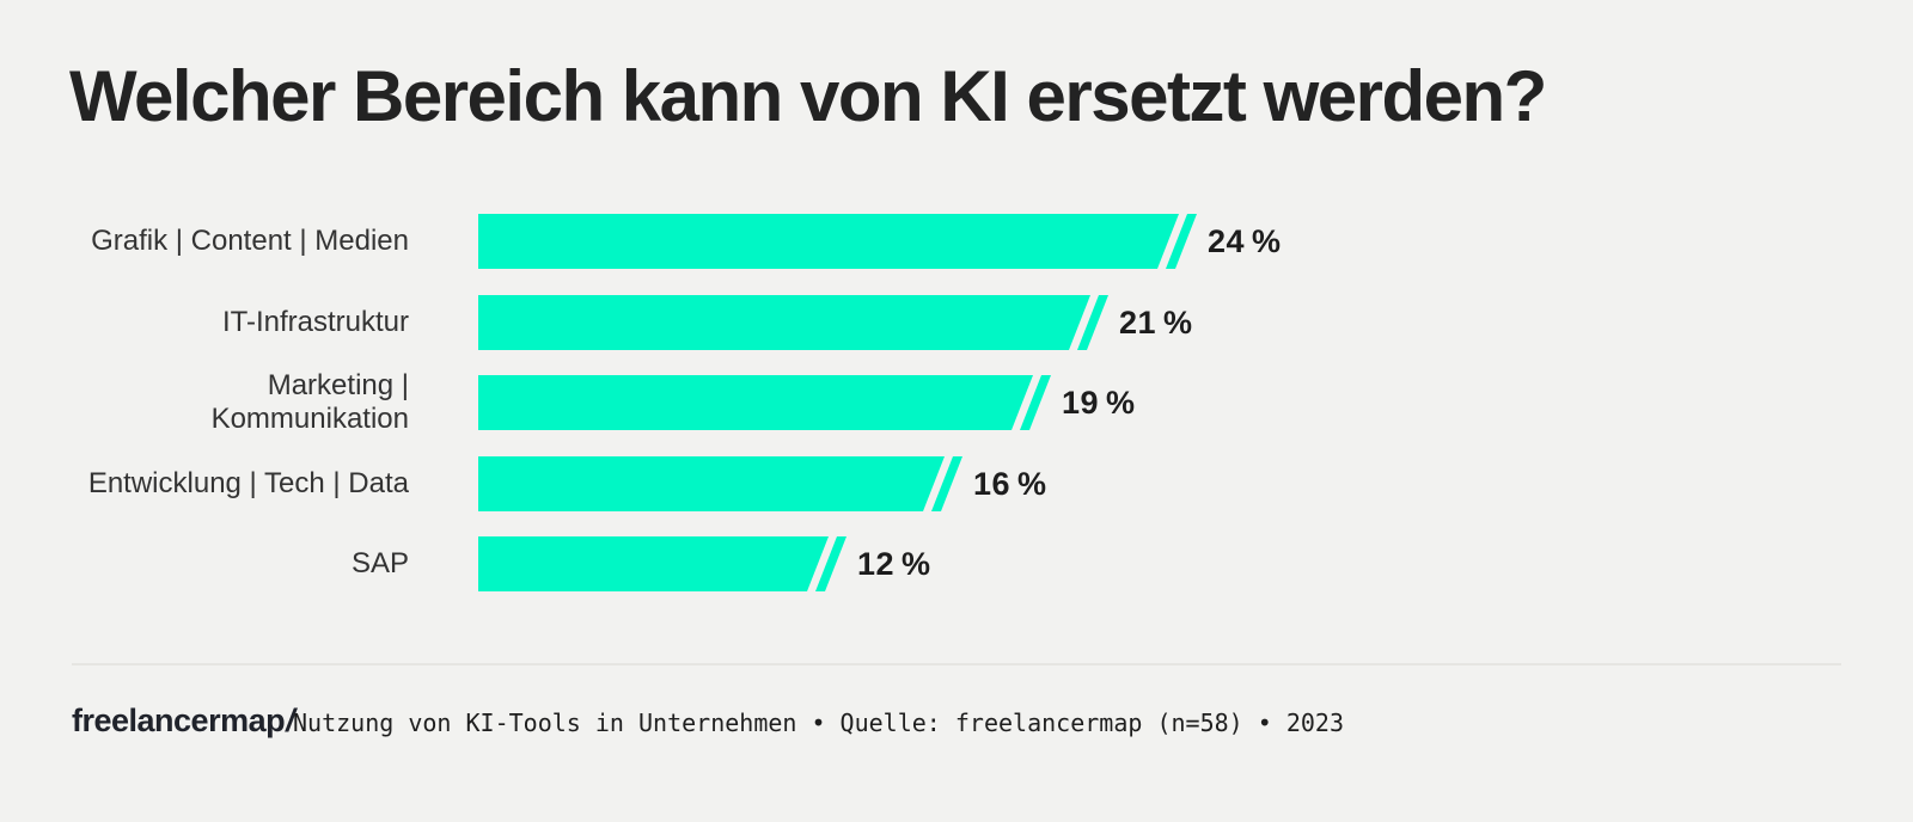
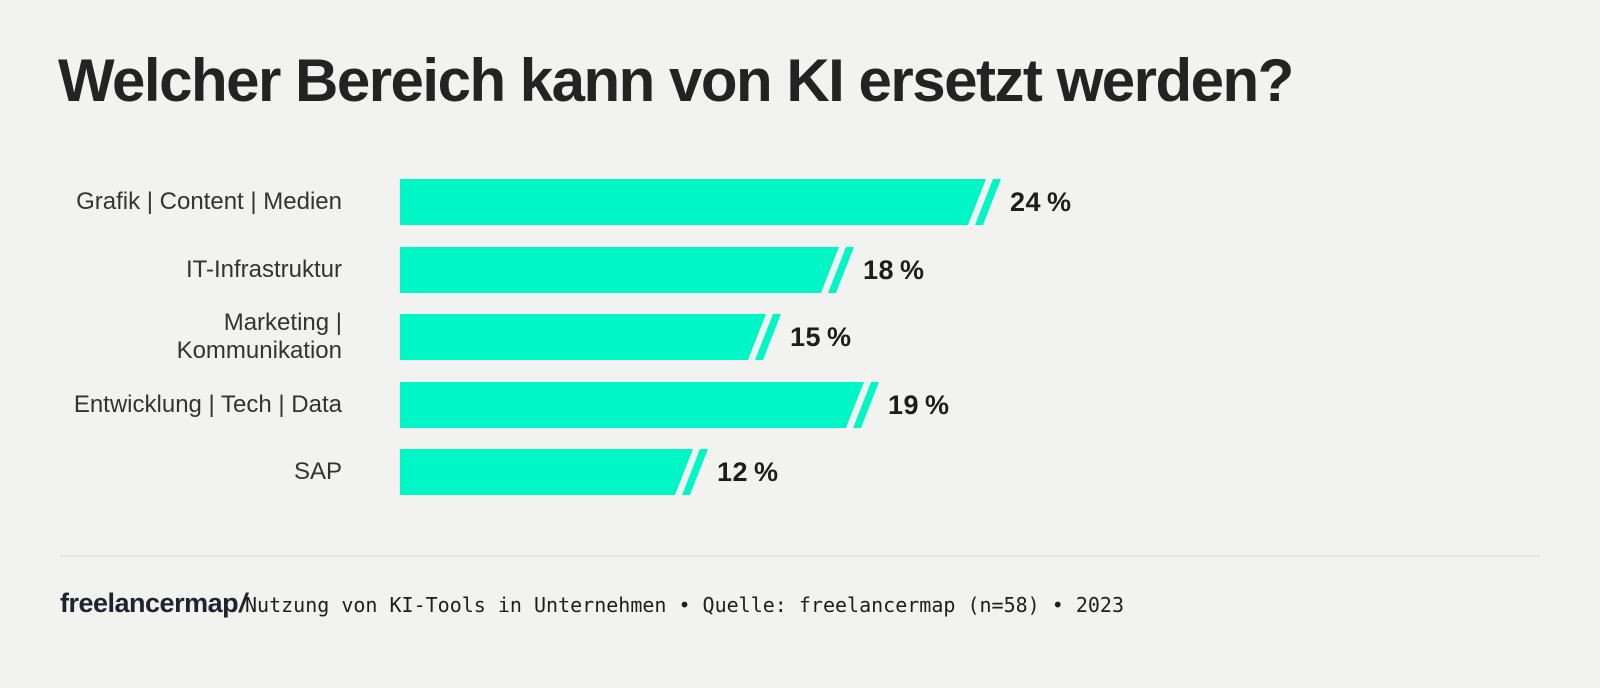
IT-Infrastruktur: 21 -> 18
Marketing | Kommunikation: 19 -> 15
Entwicklung | Tech | Data: 16 -> 19
